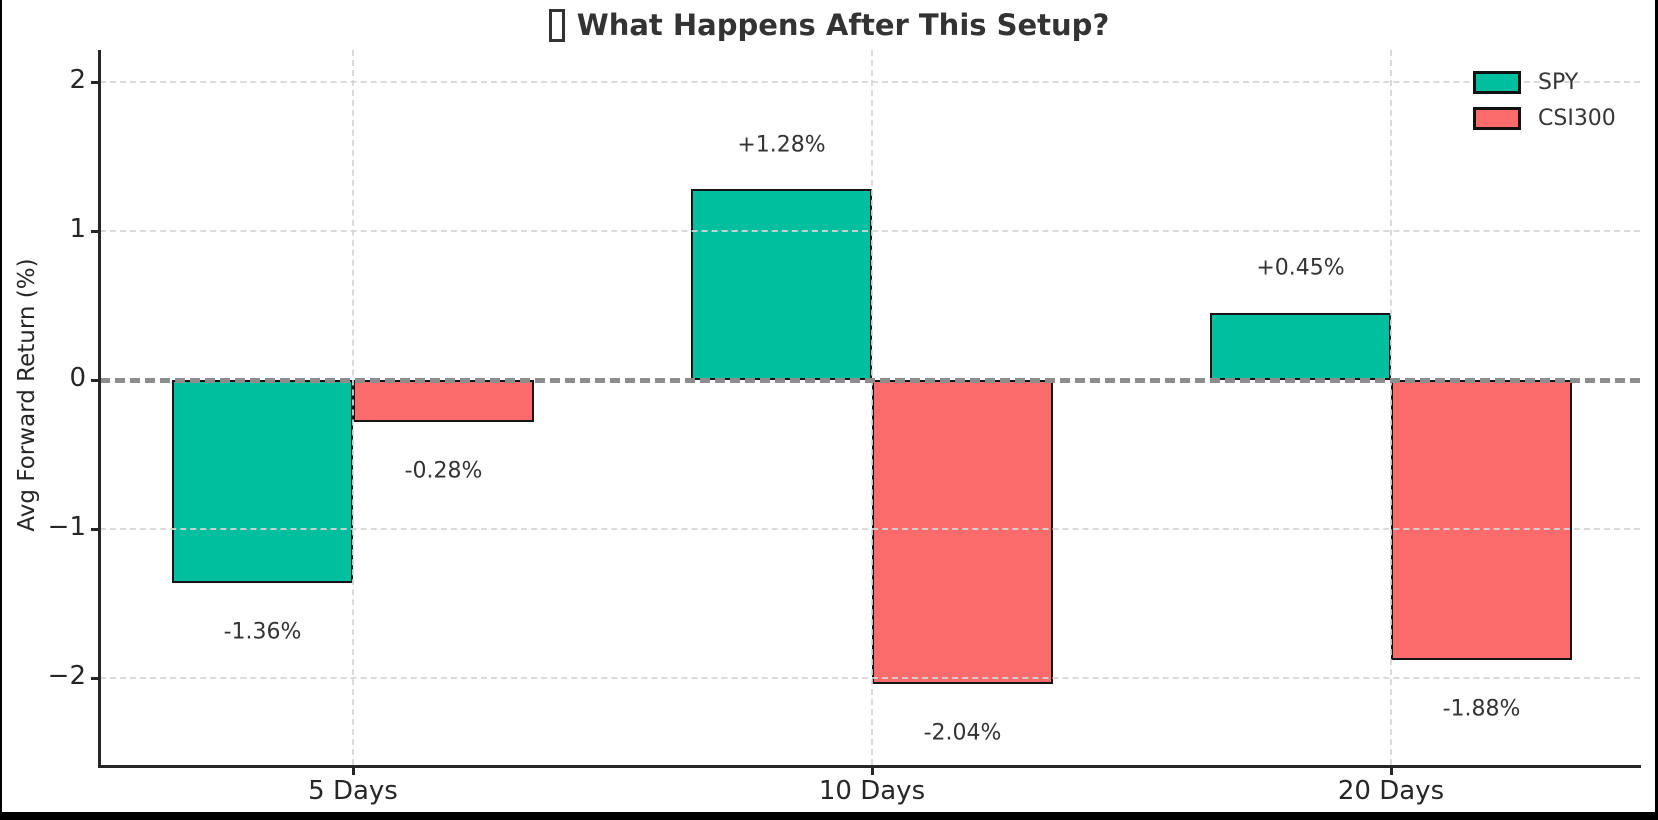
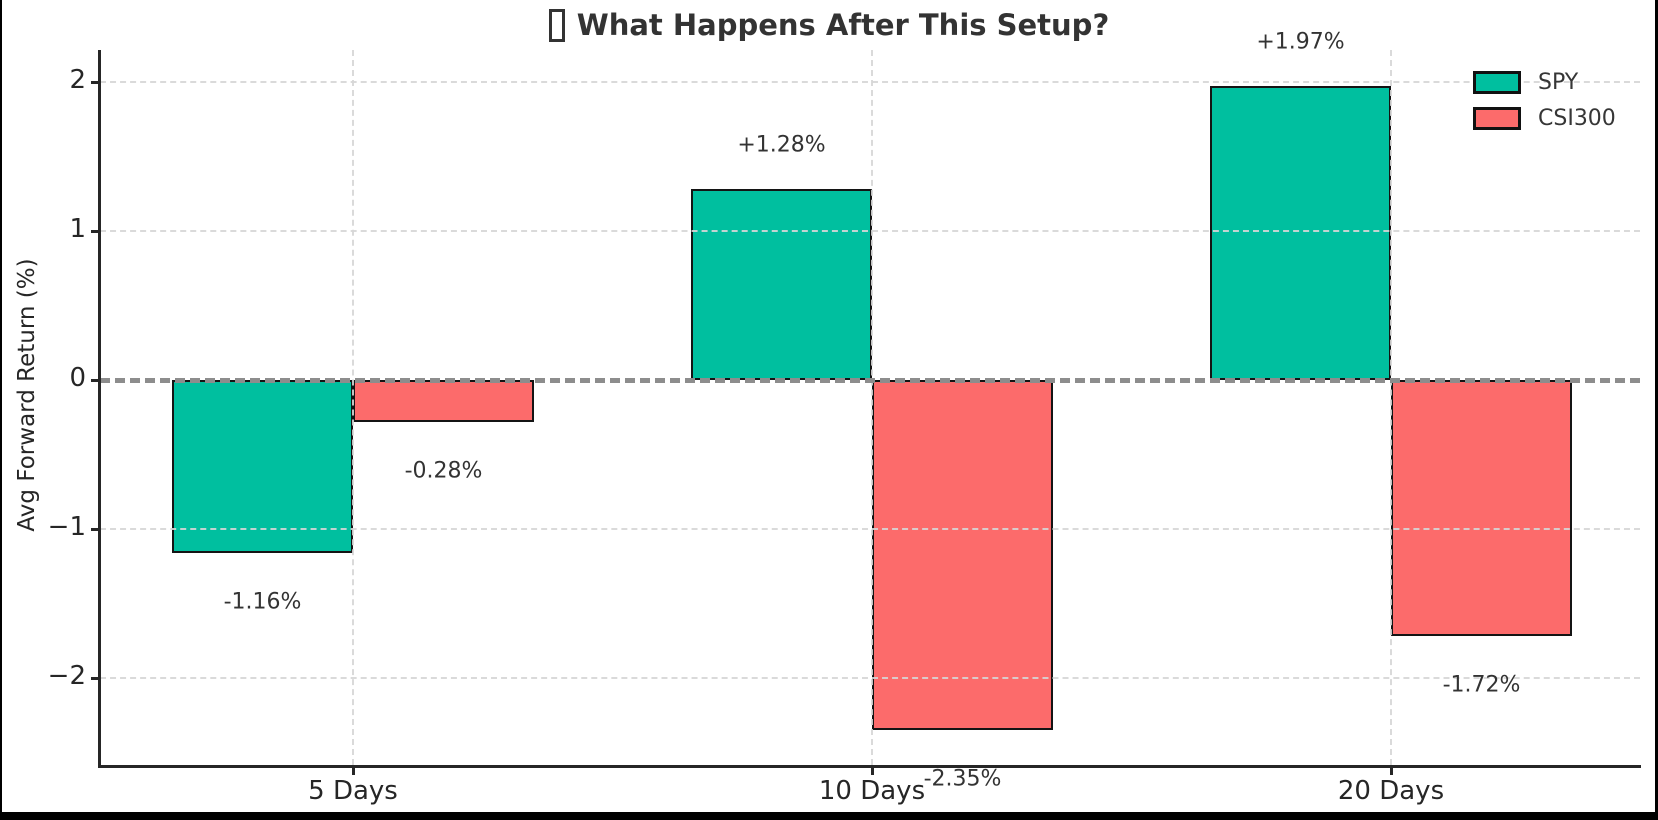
SPY/5 Days: -1.36% -> -1.16%
CSI300/10 Days: -2.04% -> -2.35%
SPY/20 Days: +0.45% -> +1.97%
CSI300/20 Days: -1.88% -> -1.72%
